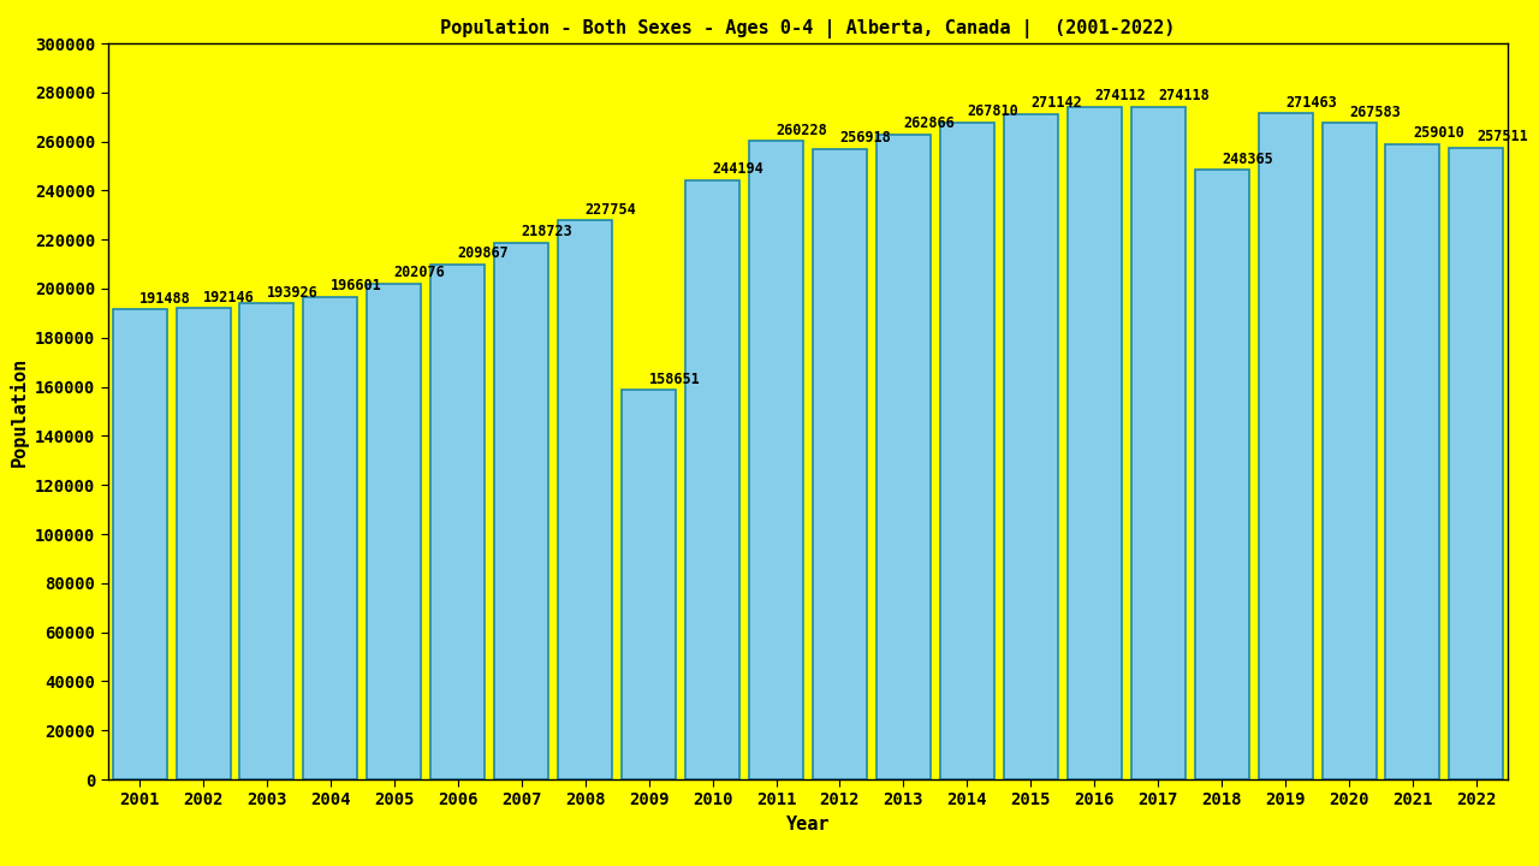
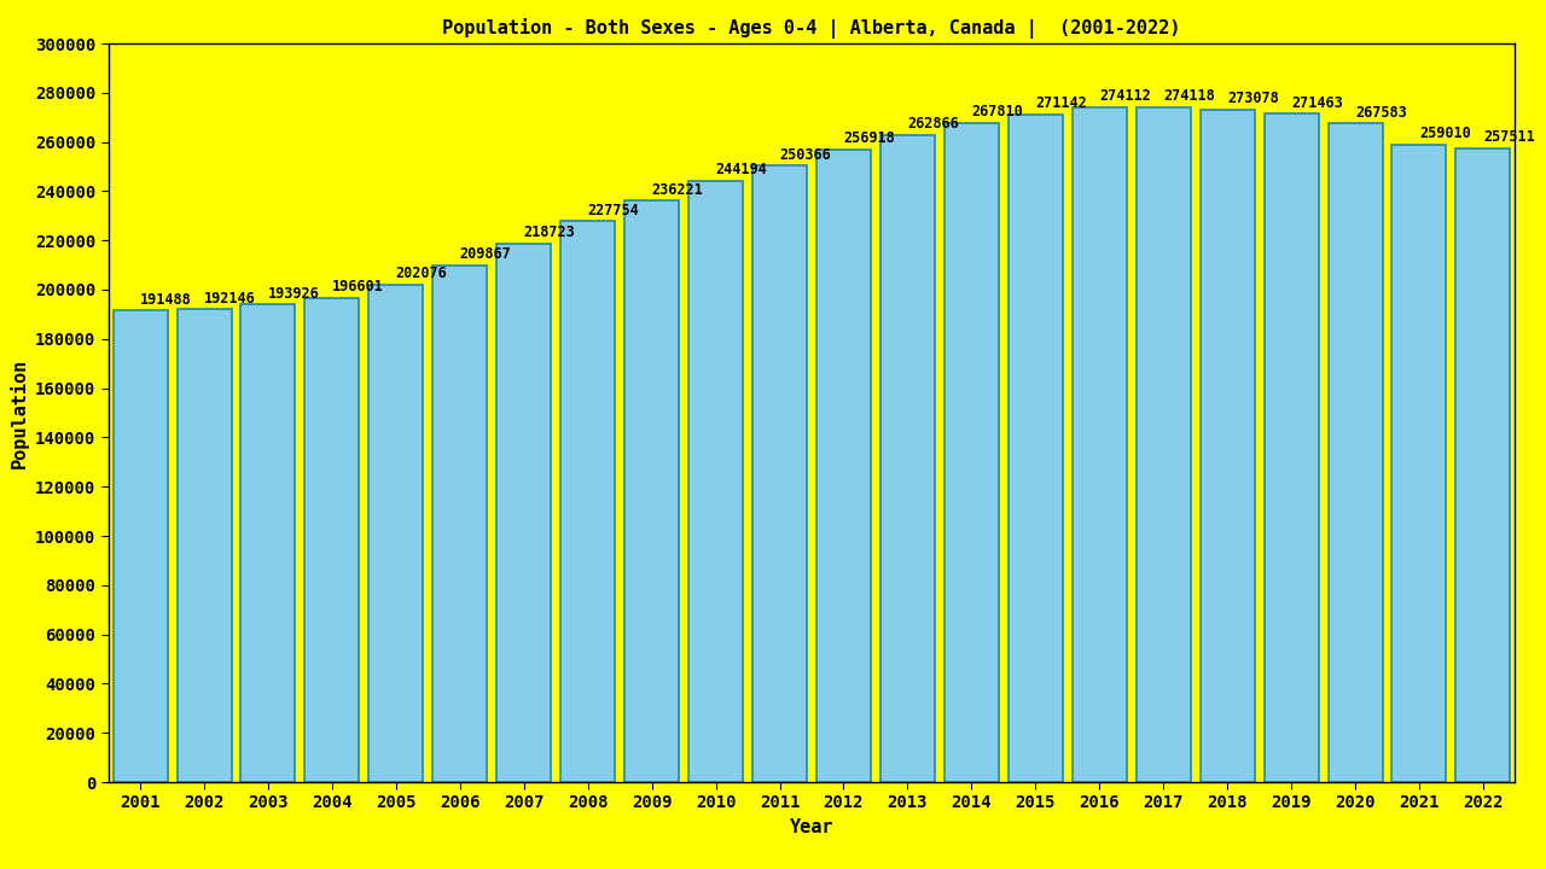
2009: 158651 -> 236221
2011: 260228 -> 250366
2018: 248365 -> 273078
